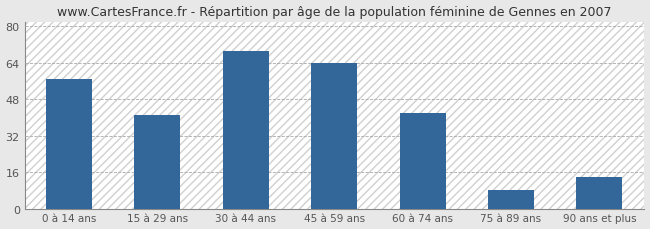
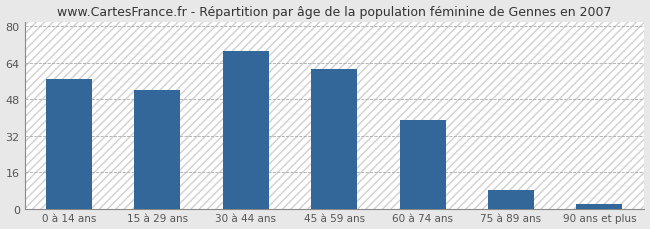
15 à 29 ans: 41 -> 52
45 à 59 ans: 64 -> 61
60 à 74 ans: 42 -> 39
90 ans et plus: 14 -> 2
